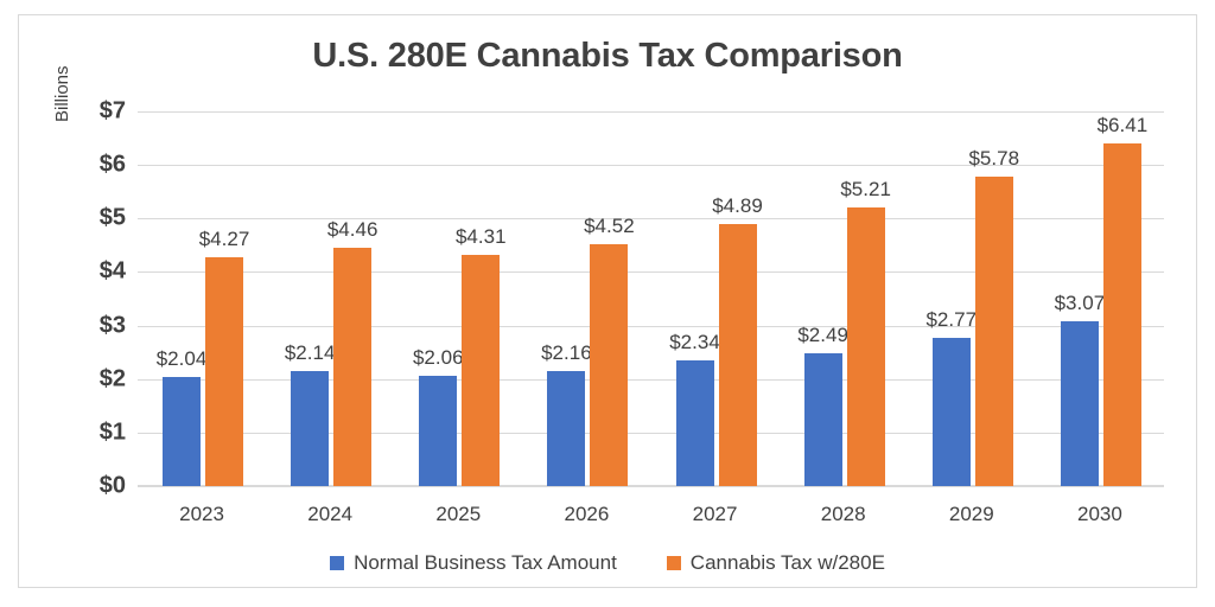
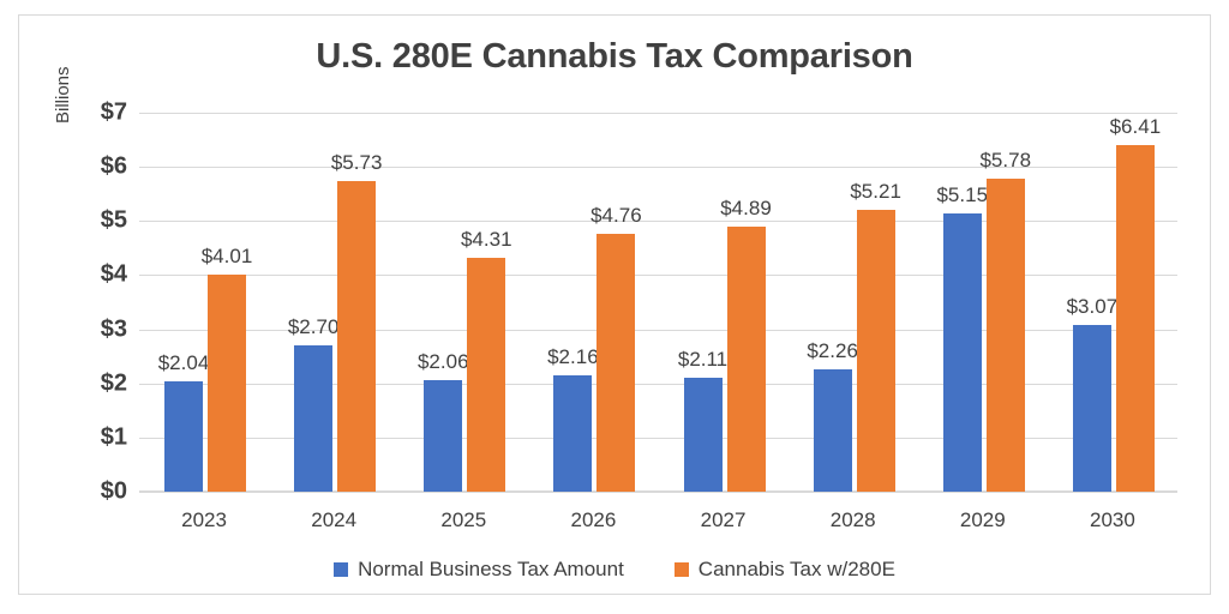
Cannabis Tax w/280E/2023: $4.27 -> $4.01
Normal Business Tax Amount/2024: $2.14 -> $2.70
Cannabis Tax w/280E/2024: $4.46 -> $5.73
Cannabis Tax w/280E/2026: $4.52 -> $4.76
Normal Business Tax Amount/2027: $2.34 -> $2.11
Normal Business Tax Amount/2028: $2.49 -> $2.26
Normal Business Tax Amount/2029: $2.77 -> $5.15
